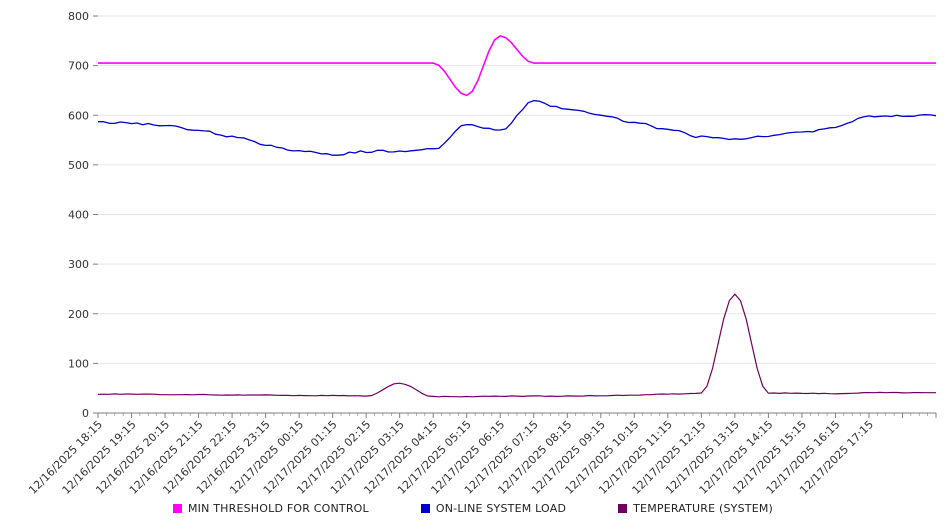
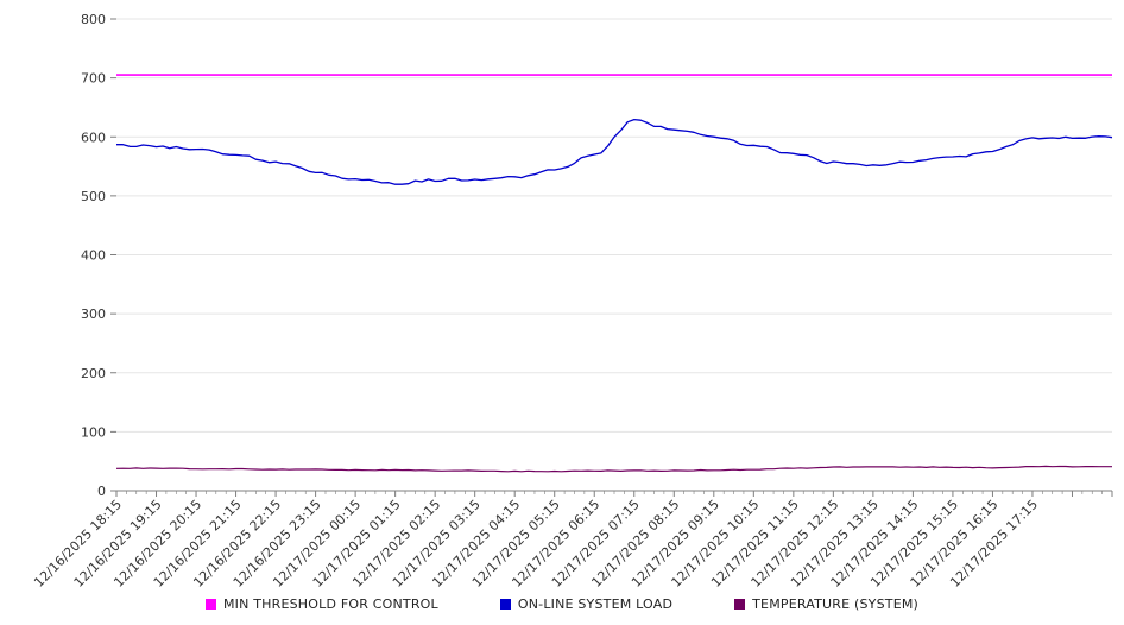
TEMPERATURE (SYSTEM)/12/17/2025 03:15: 60 -> 30
MIN THRESHOLD FOR CONTROL/12/17/2025 05:15: 640 -> 700
ON-LINE SYSTEM LOAD/12/17/2025 05:15: 580 -> 540
MIN THRESHOLD FOR CONTROL/12/17/2025 06:15: 760 -> 700
TEMPERATURE (SYSTEM)/12/17/2025 13:15: 240 -> 40
